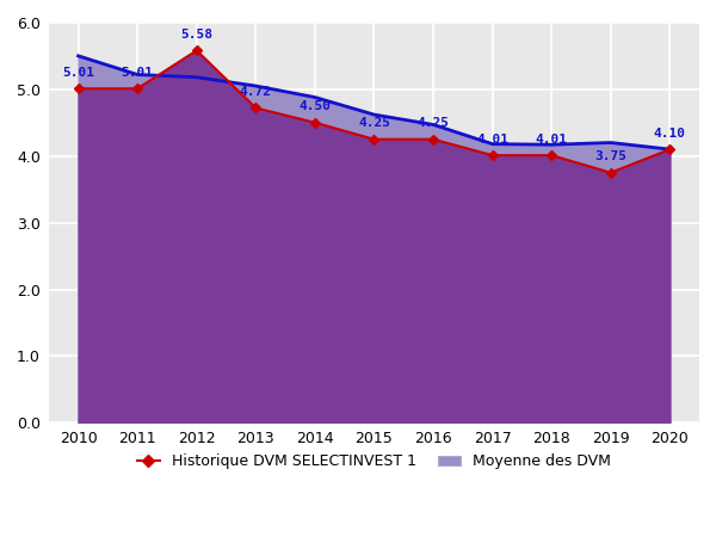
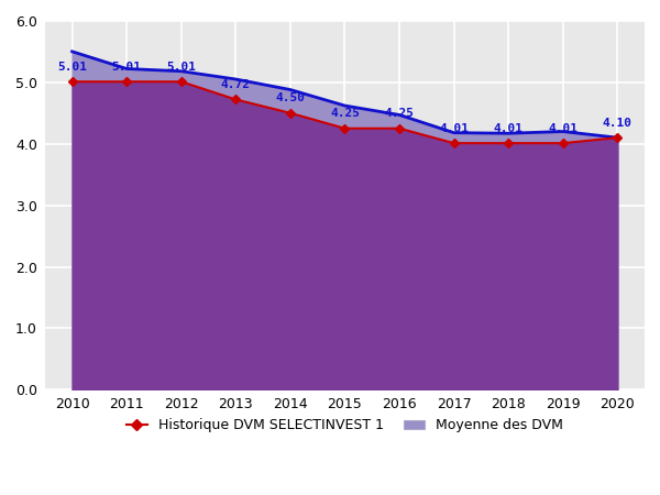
Historique DVM SELECTINVEST 1/2012: 5.58 -> 5.01
Historique DVM SELECTINVEST 1/2019: 3.75 -> 4.01
